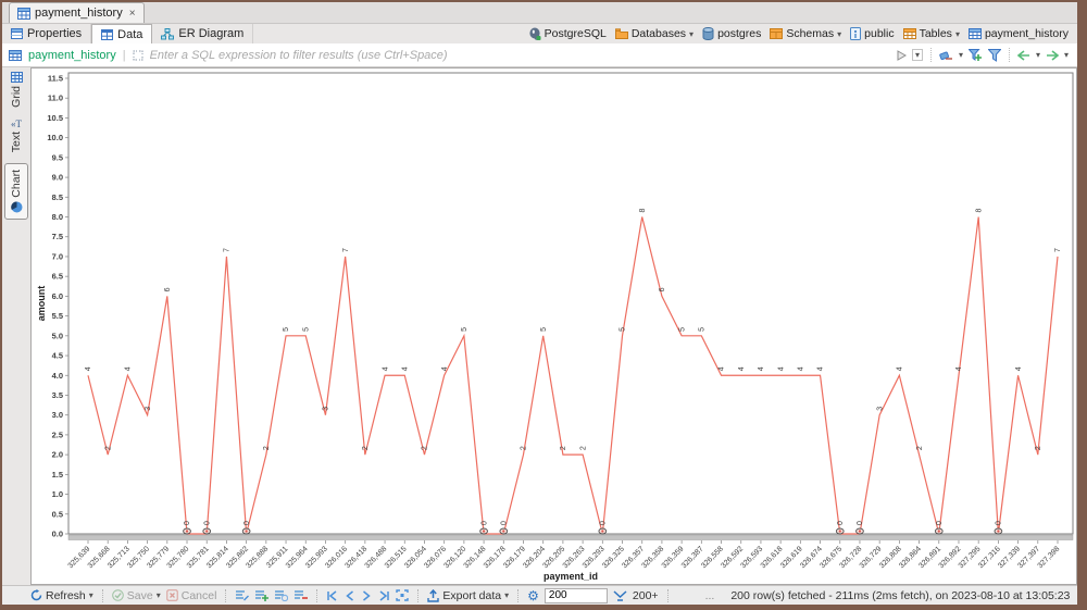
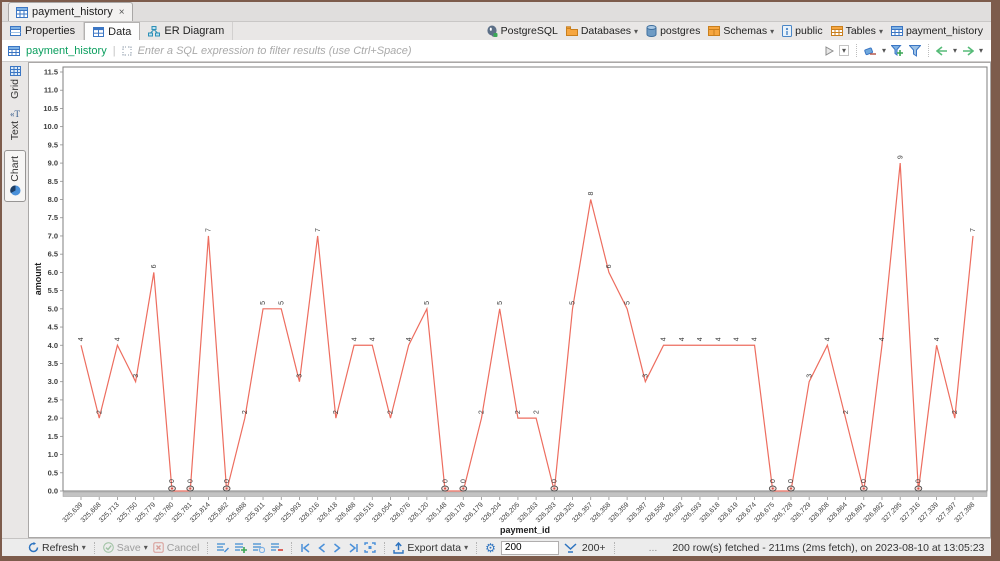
326,387: 5 -> 3
327,295: 8 -> 9
